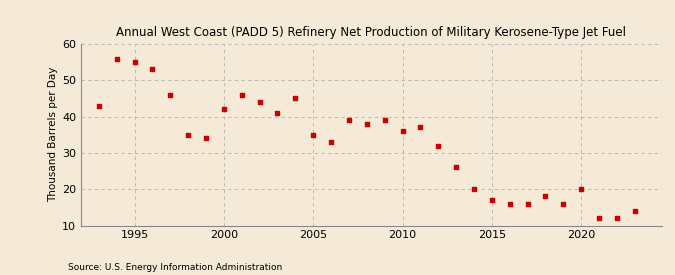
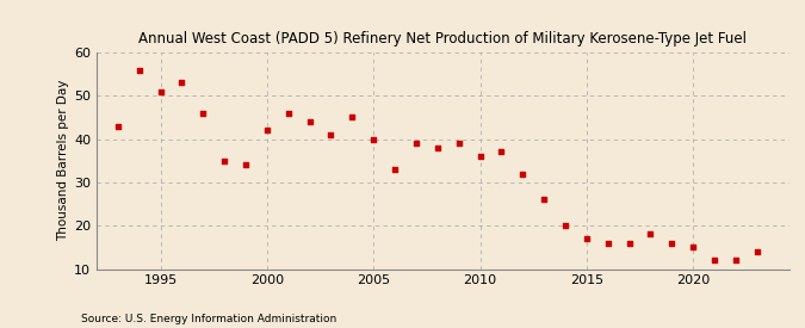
1995: 55 -> 51
2005: 35 -> 40
2020: 20 -> 15
